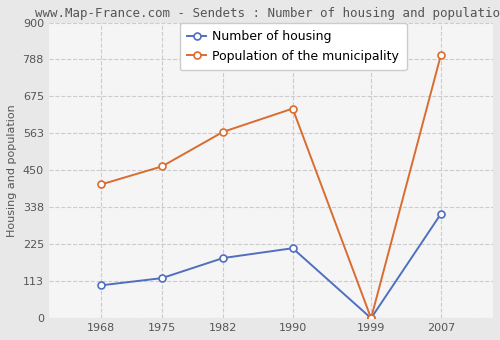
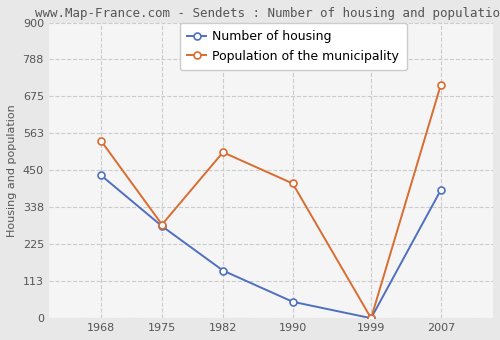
Number of housing/1968: 100 -> 435
Population of the municipality/1968: 407 -> 540
Number of housing/1975: 122 -> 280
Population of the municipality/1975: 462 -> 285
Number of housing/1982: 183 -> 145
Population of the municipality/1982: 567 -> 505
Number of housing/1990: 213 -> 50
Population of the municipality/1990: 638 -> 410
Number of housing/2007: 317 -> 390
Population of the municipality/2007: 800 -> 710
